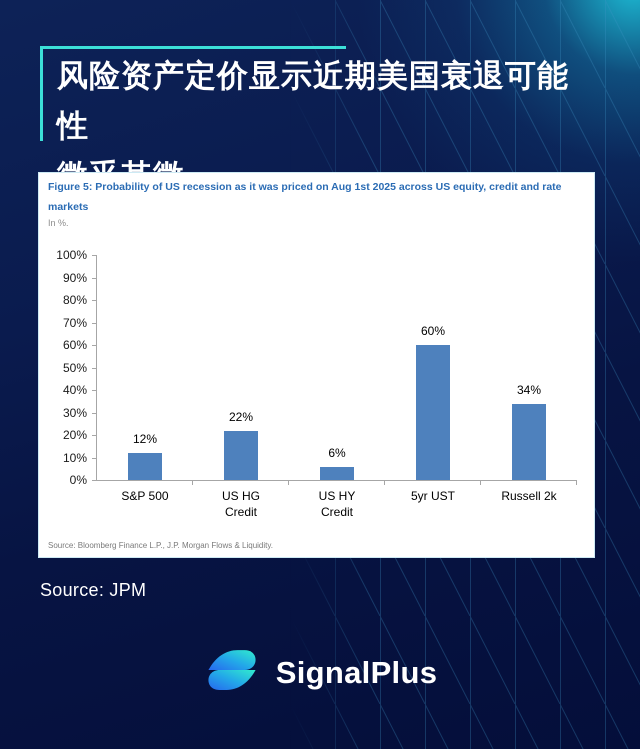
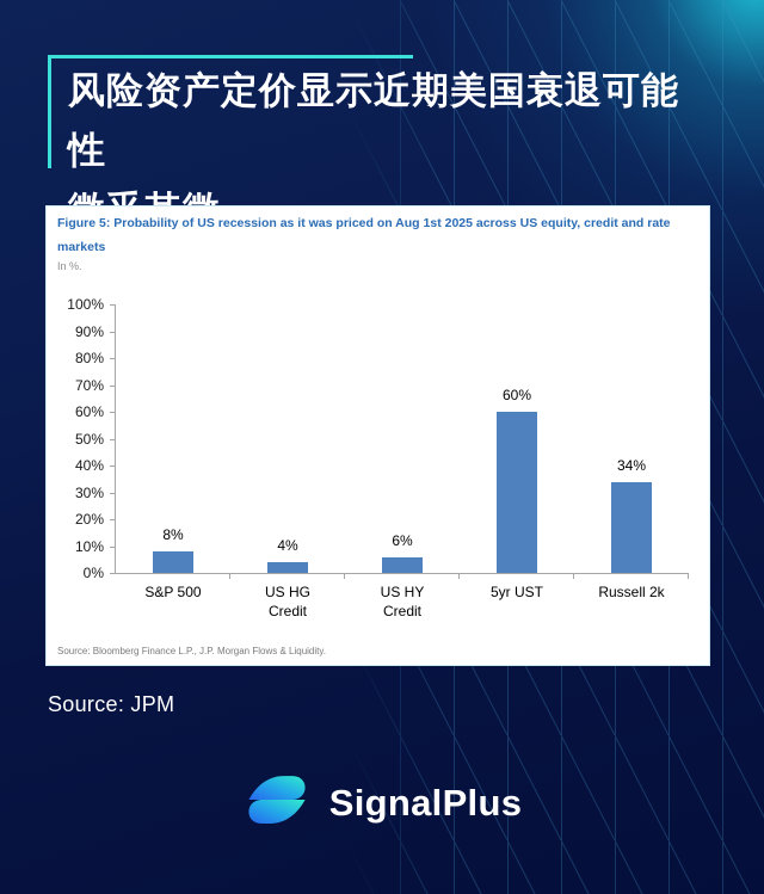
S&P 500: 12% -> 8%
US HG Credit: 22% -> 4%
